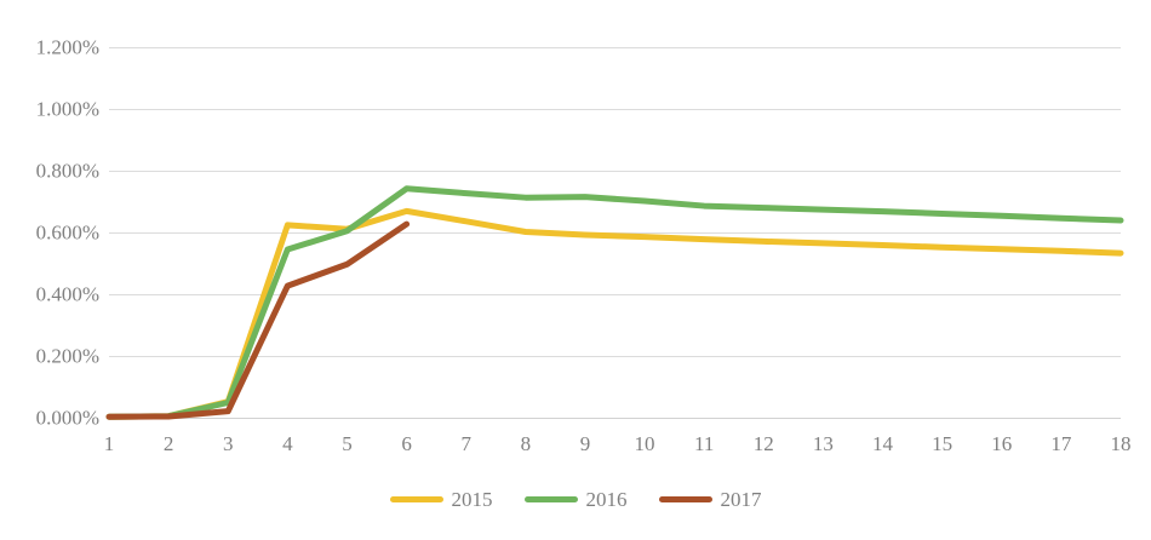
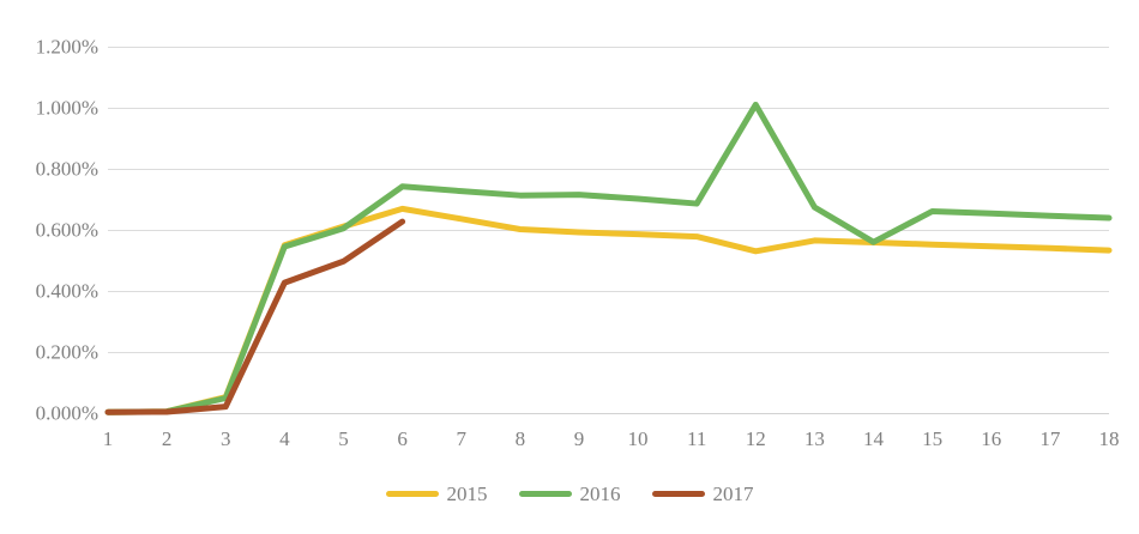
2015/4: 0.62% -> 0.55%
2015/12: 0.57% -> 0.53%
2016/12: 0.68% -> 1.01%
2016/14: 0.67% -> 0.56%
